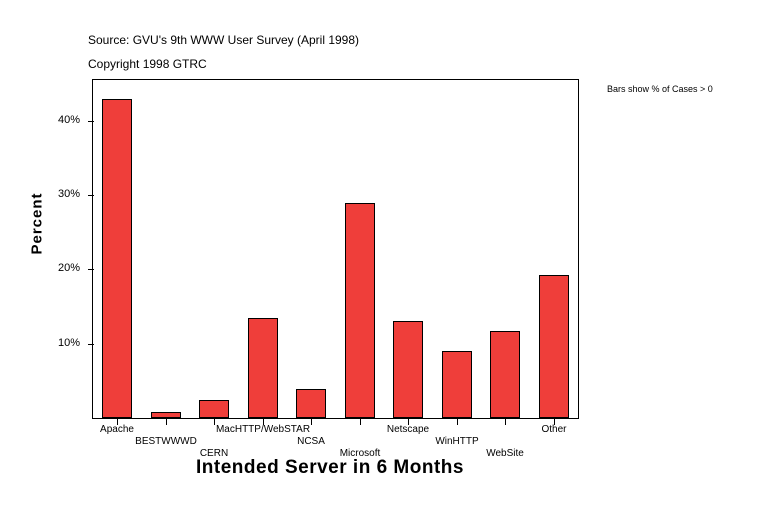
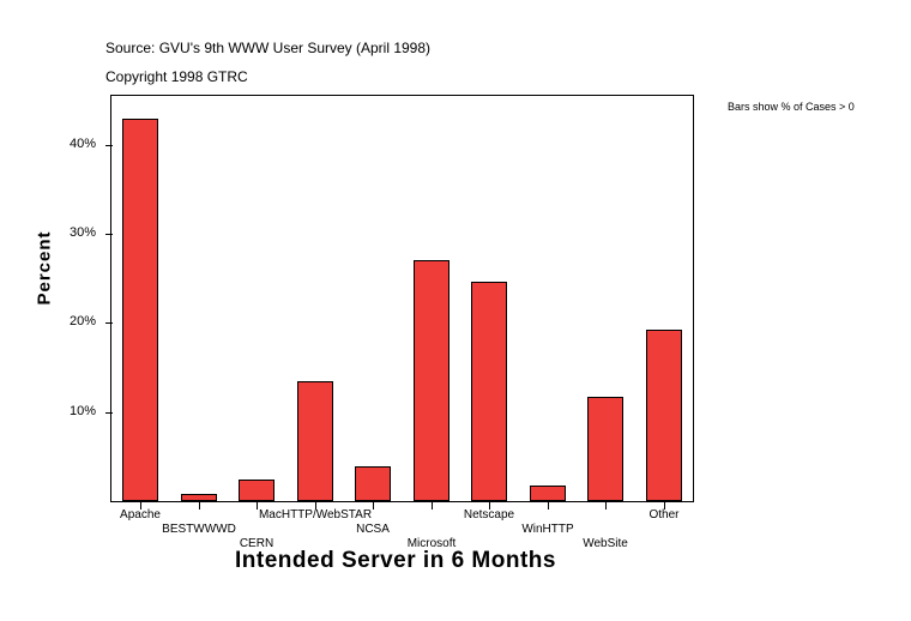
Microsoft: 29% -> 27%
Netscape: 13% -> 25%
WinHTTP: 9% -> 2%
